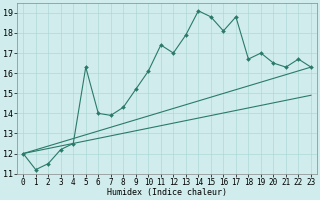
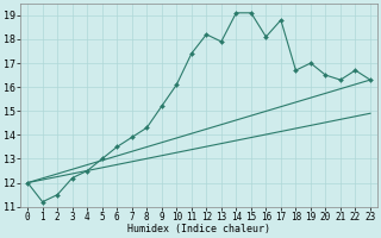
5: 16.3 -> 13.0
6: 14.0 -> 13.5
12: 17.0 -> 18.2
15: 18.8 -> 19.1
